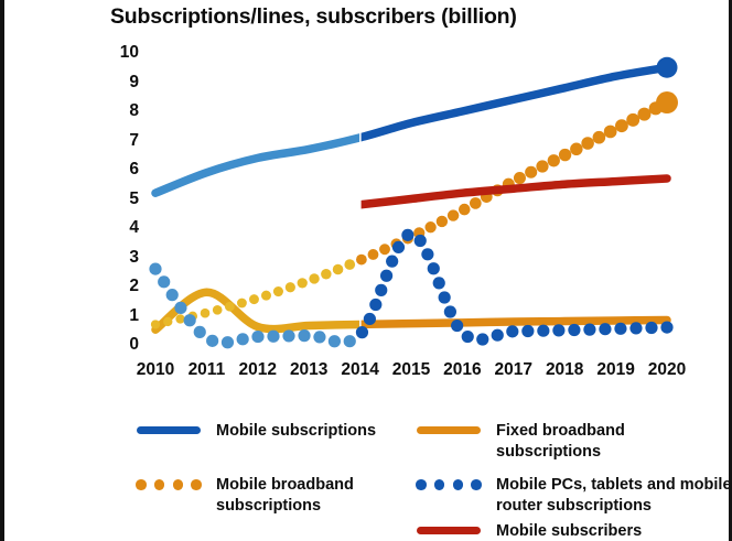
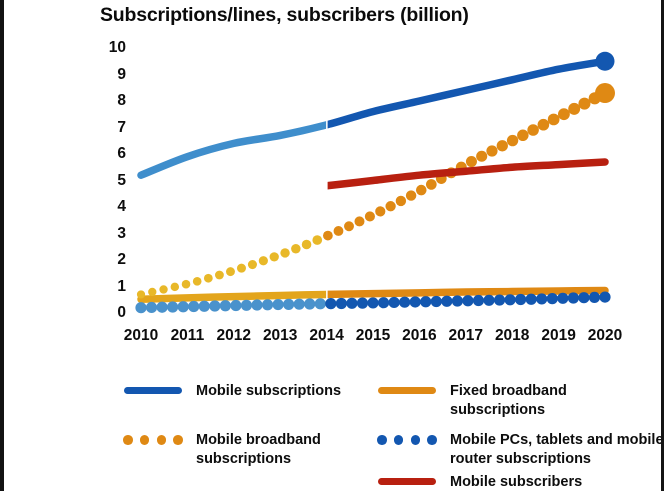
Mobile PCs, tablets and mobile router subscriptions/2010: 2.6 -> 0.2
Fixed broadband subscriptions/2011: 1.8 -> 0.6
Mobile PCs, tablets and mobile router subscriptions/2015: 3.8 -> 0.4
